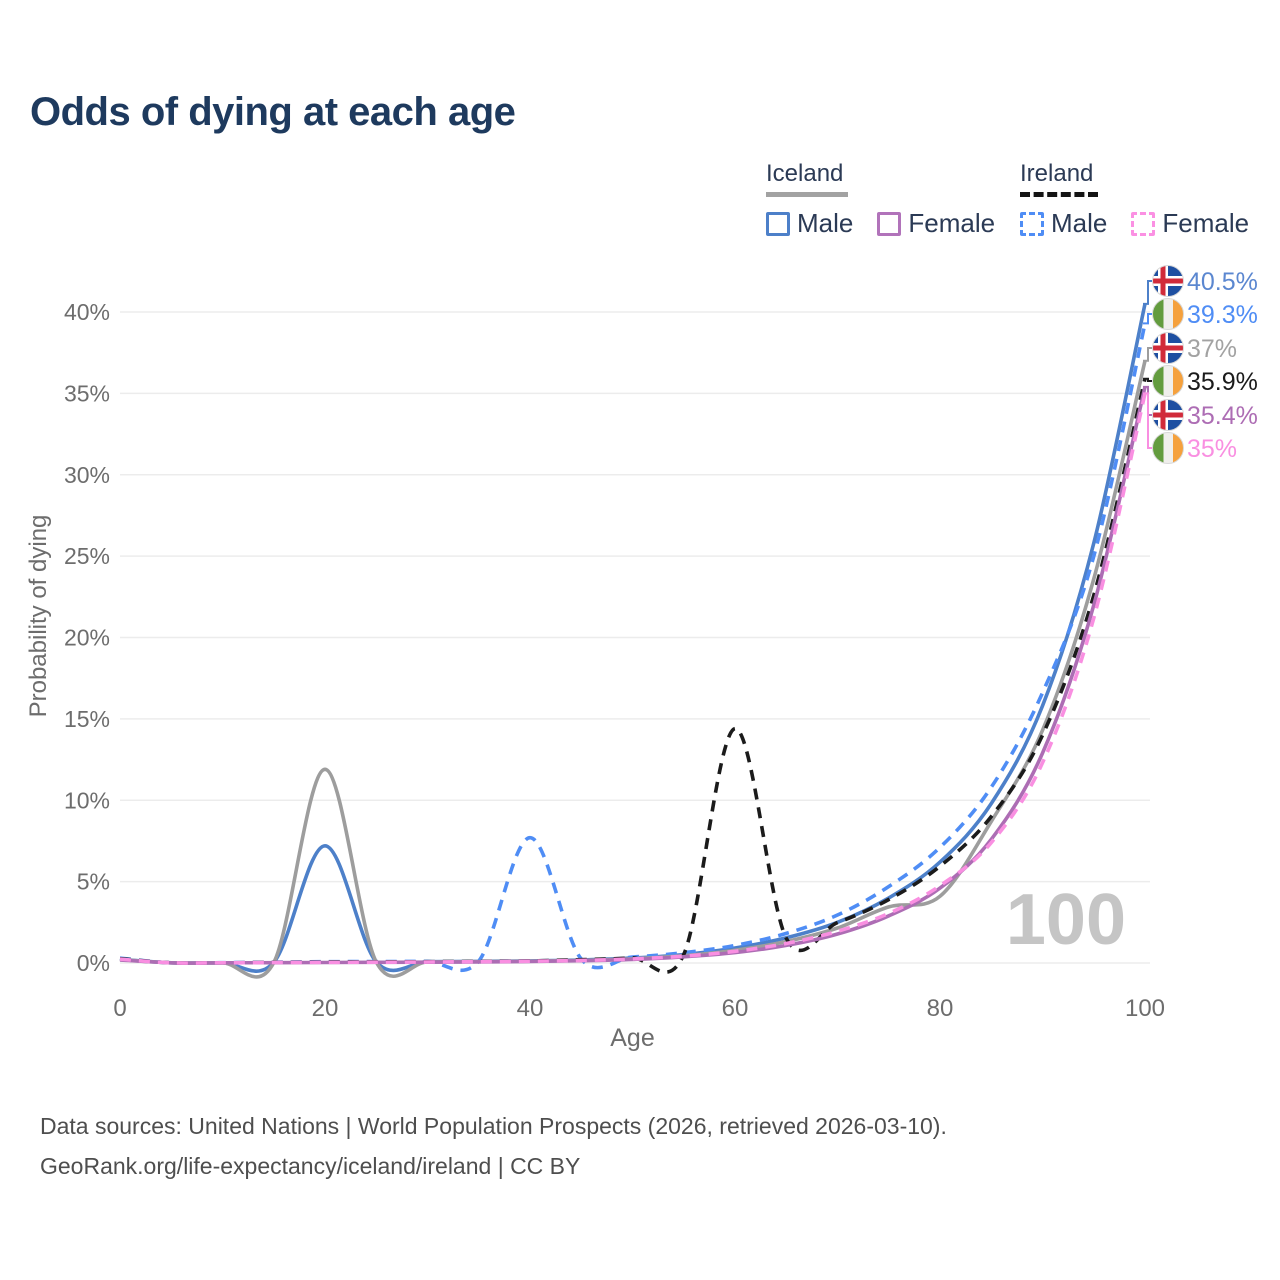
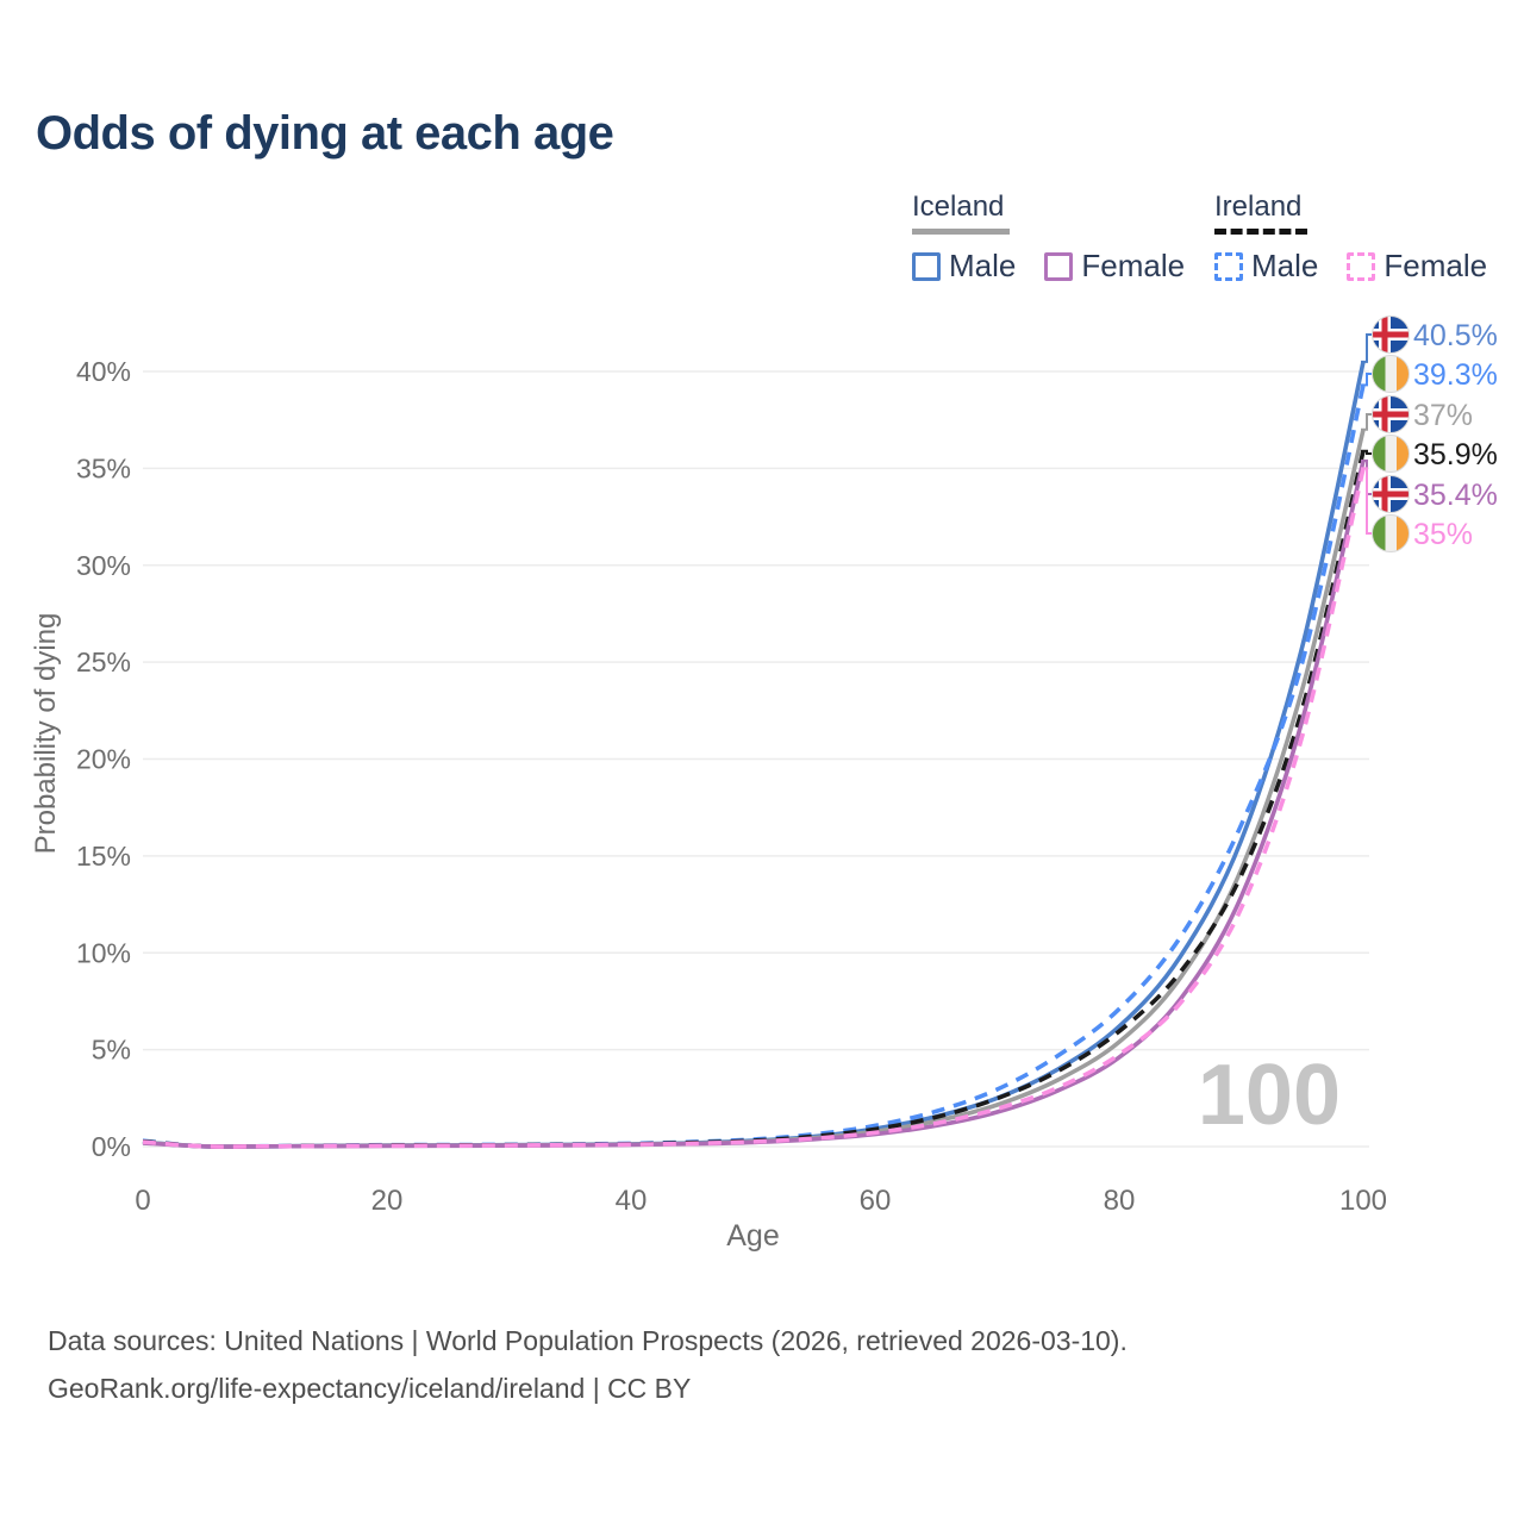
Iceland Male/20: 7.2% -> 0.1%
Iceland/20: 11.9% -> 0.1%
Ireland Male/40: 7.7% -> 0.2%
Ireland/60: 14.4% -> 0.9%
Iceland/80: 4.1% -> 5.4%
